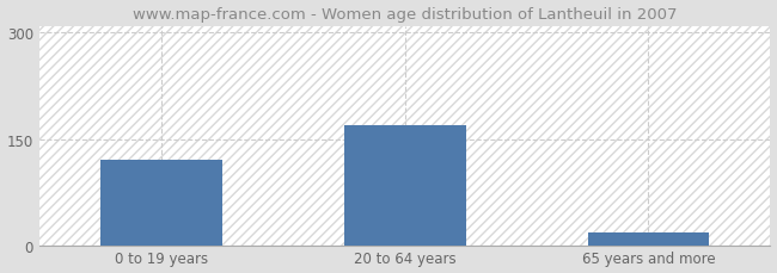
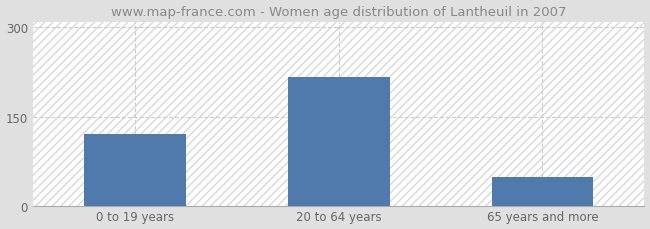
20 to 64 years: 170 -> 216
65 years and more: 18 -> 48
